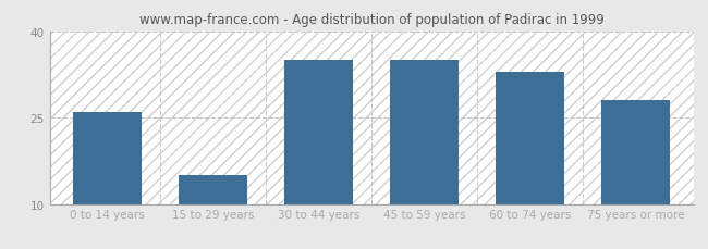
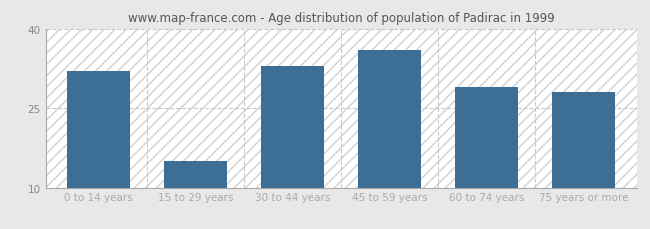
0 to 14 years: 26 -> 32
30 to 44 years: 35 -> 33
45 to 59 years: 35 -> 36
60 to 74 years: 33 -> 29
